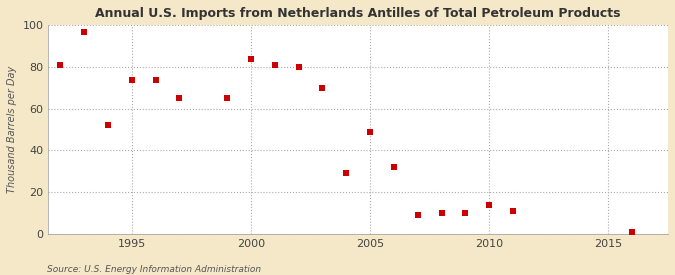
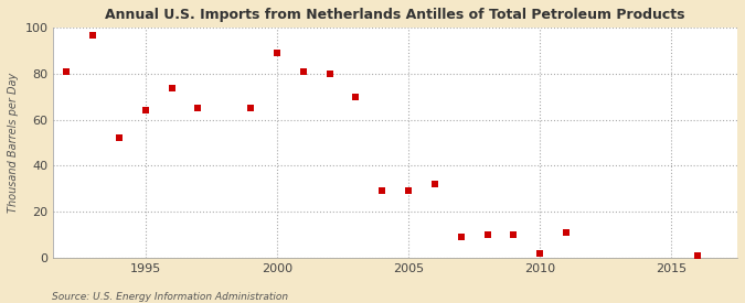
1995: 74 -> 64
2000: 84 -> 89
2005: 49 -> 29
2010: 14 -> 2
